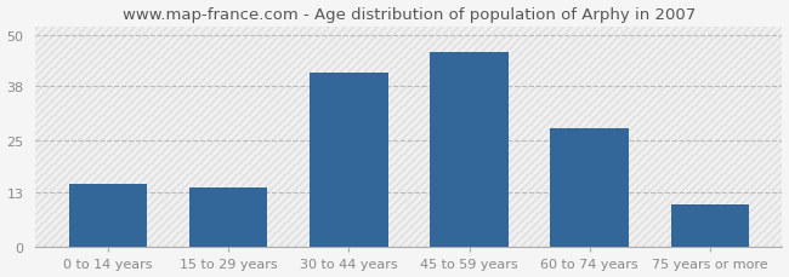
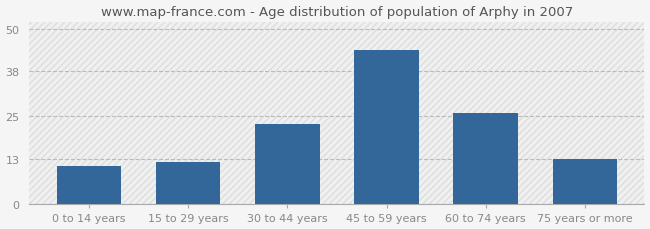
0 to 14 years: 15 -> 11
15 to 29 years: 14 -> 12
30 to 44 years: 41 -> 23
45 to 59 years: 46 -> 44
60 to 74 years: 28 -> 26
75 years or more: 10 -> 13
